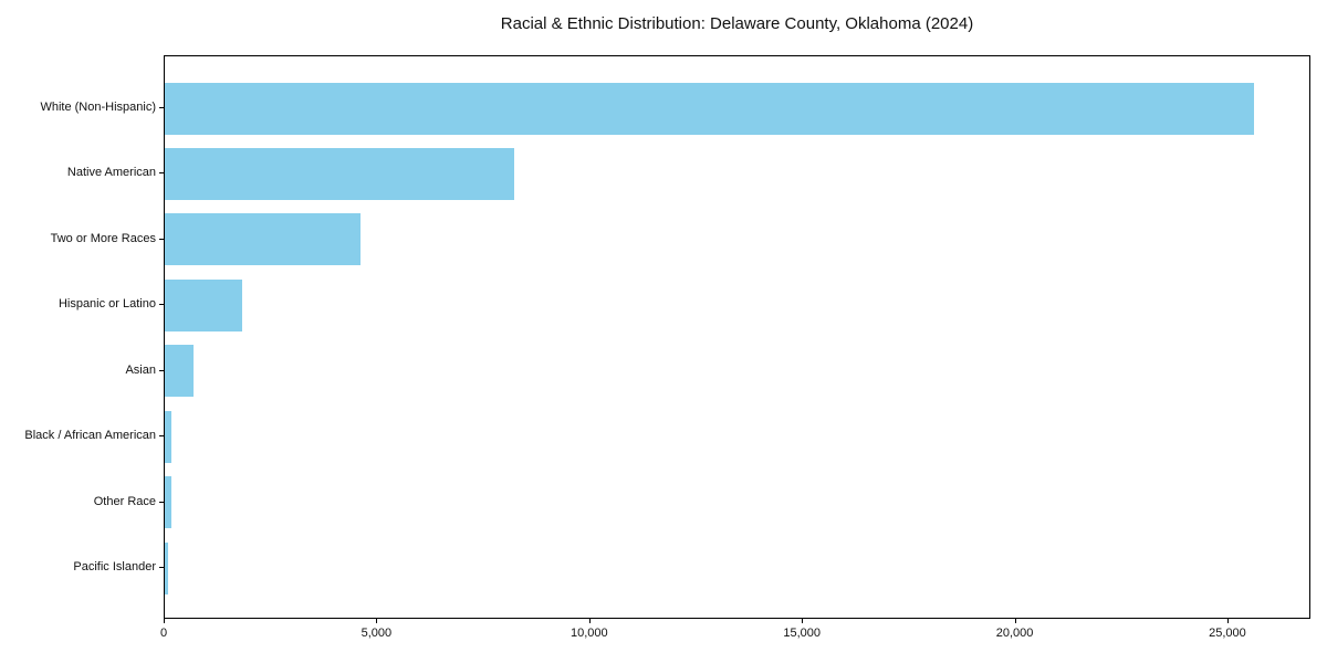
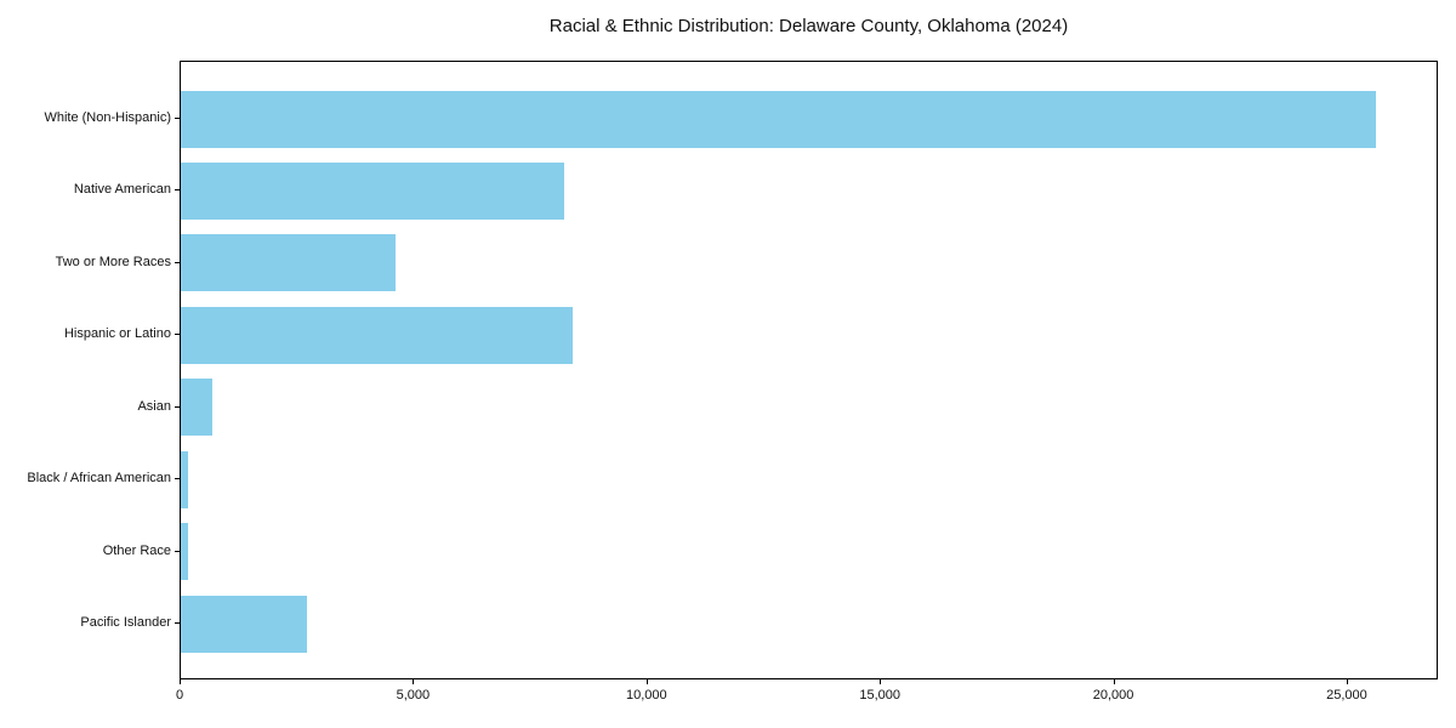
Hispanic or Latino: 1800 -> 8400
Pacific Islander: 100 -> 2700
